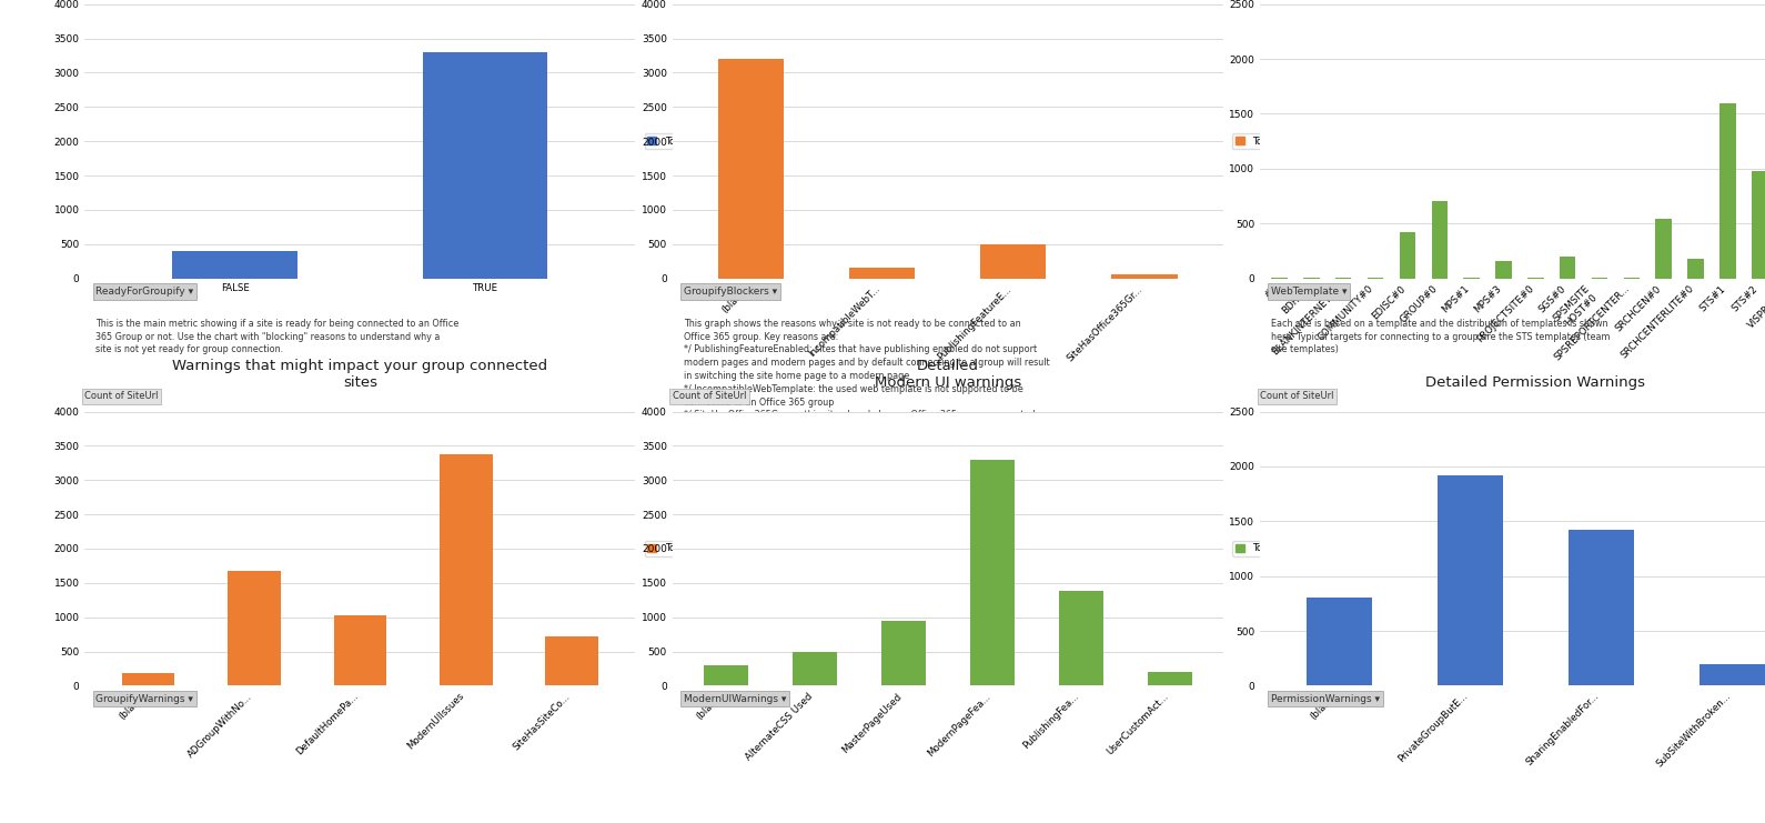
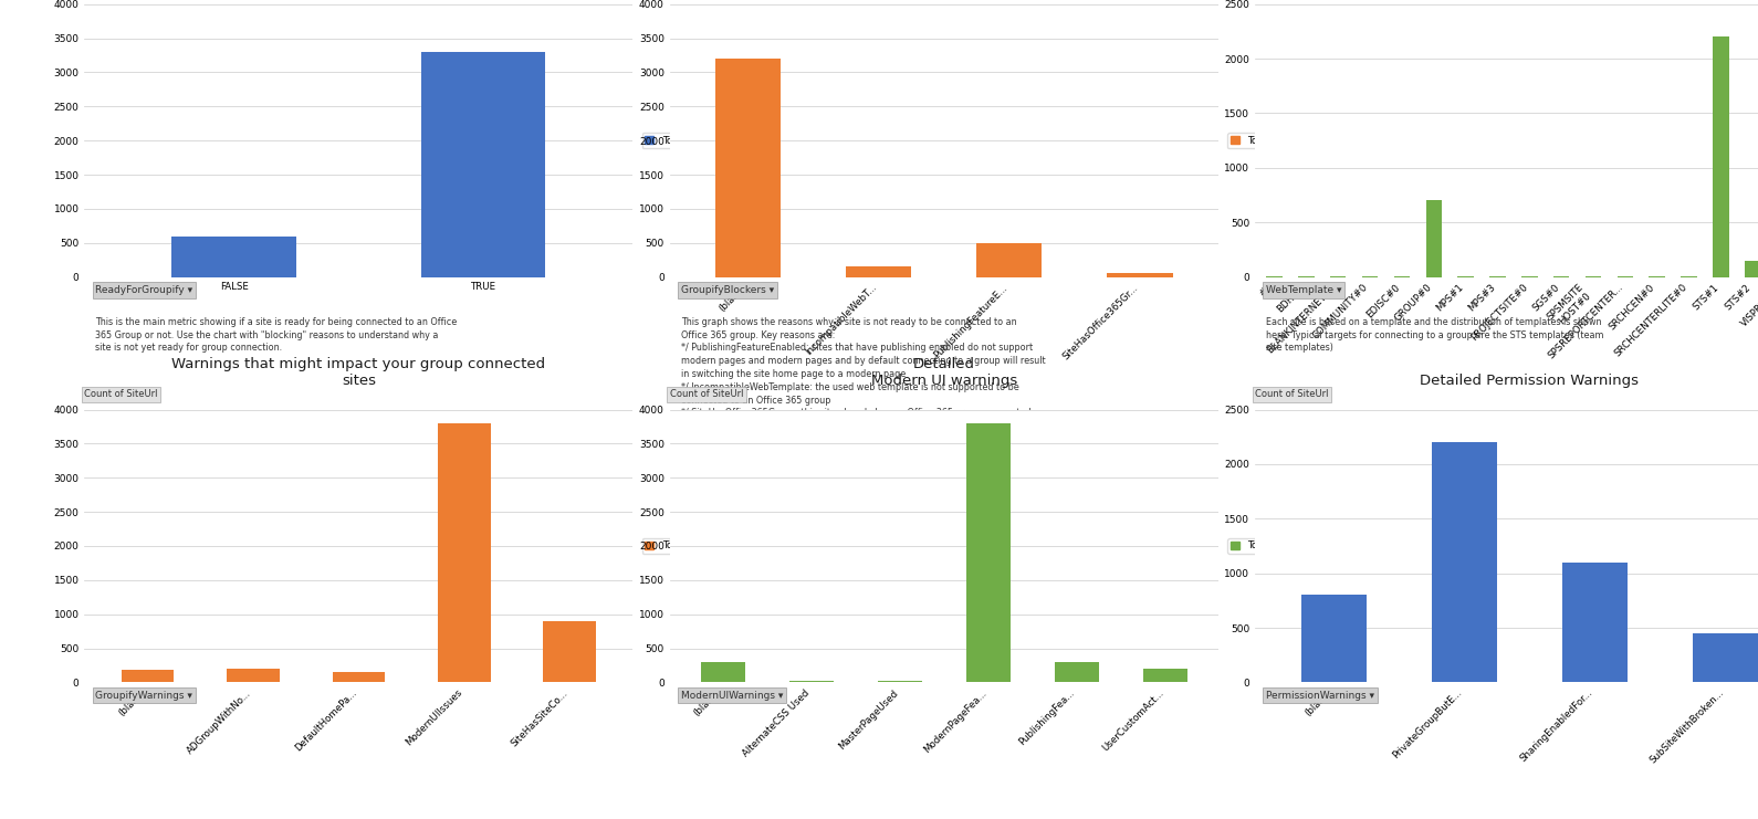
FALSE: 400 -> 600
EDISC#0: 420 -> 0
MPS#3: 160 -> 0
SGS#0: 200 -> 0
SRCHCEN#0: 540 -> 0
SRCHCENTERLITE#0: 180 -> 0
STS#1: 1600 -> 2200
STS#2: 980 -> 150
Warnings that might impact your group connected sites/ADGroupWithNo...: 1680 -> 200
Warnings that might impact your group connected sites/DefaultHomePa...: 1020 -> 150
Warnings that might impact your group connected sites/ModernUIIssues: 3380 -> 3800
Warnings that might impact your group connected sites/SiteHasSiteCo...: 720 -> 900
AlternateCSS Used: 500 -> 20
MasterPageUsed: 940 -> 20
ModernPageFea...: 3300 -> 3800
PublishingFea...: 1380 -> 300
Detailed Permission Warnings/PrivateGroupButE...: 1920 -> 2200
Detailed Permission Warnings/SharingEnabledFor...: 1420 -> 1100
Detailed Permission Warnings/SubSiteWithBroken...: 200 -> 450
